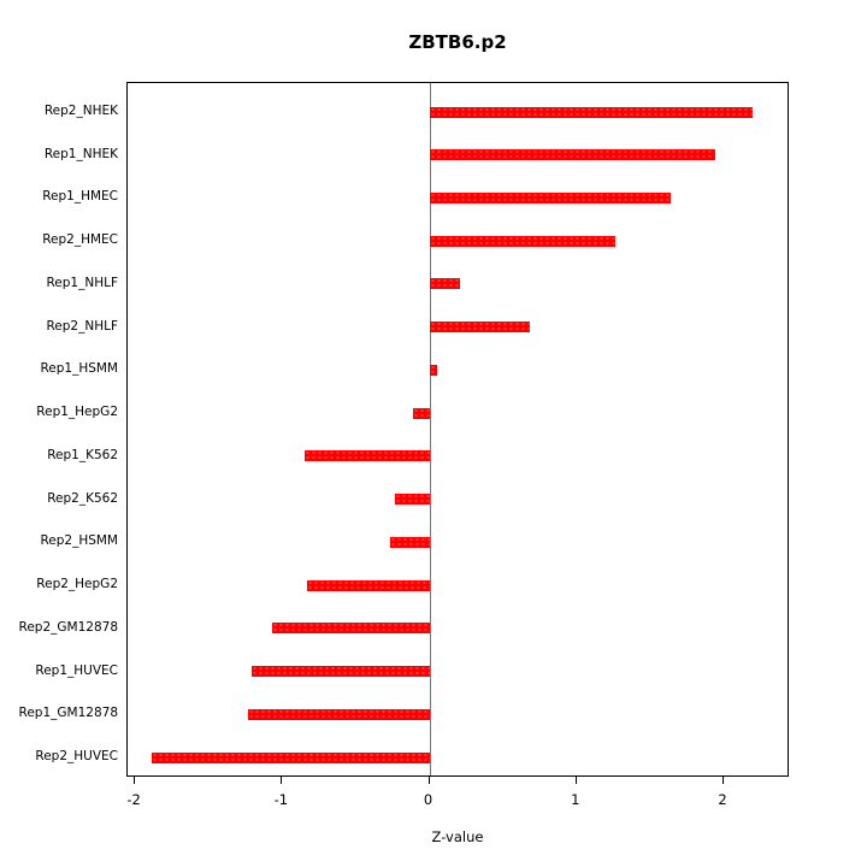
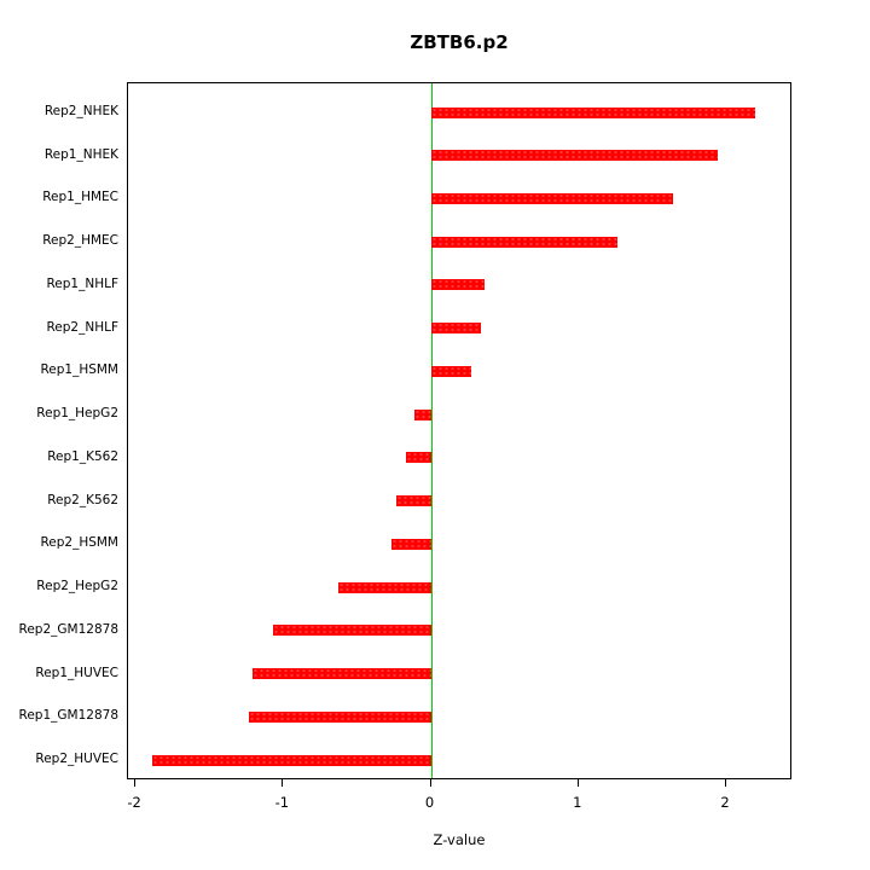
Rep1_NHLF: 0.21 -> 0.36
Rep2_NHLF: 0.68 -> 0.34
Rep1_HSMM: 0.05 -> 0.27
Rep1_K562: -0.85 -> -0.17
Rep2_HepG2: -0.83 -> -0.63
